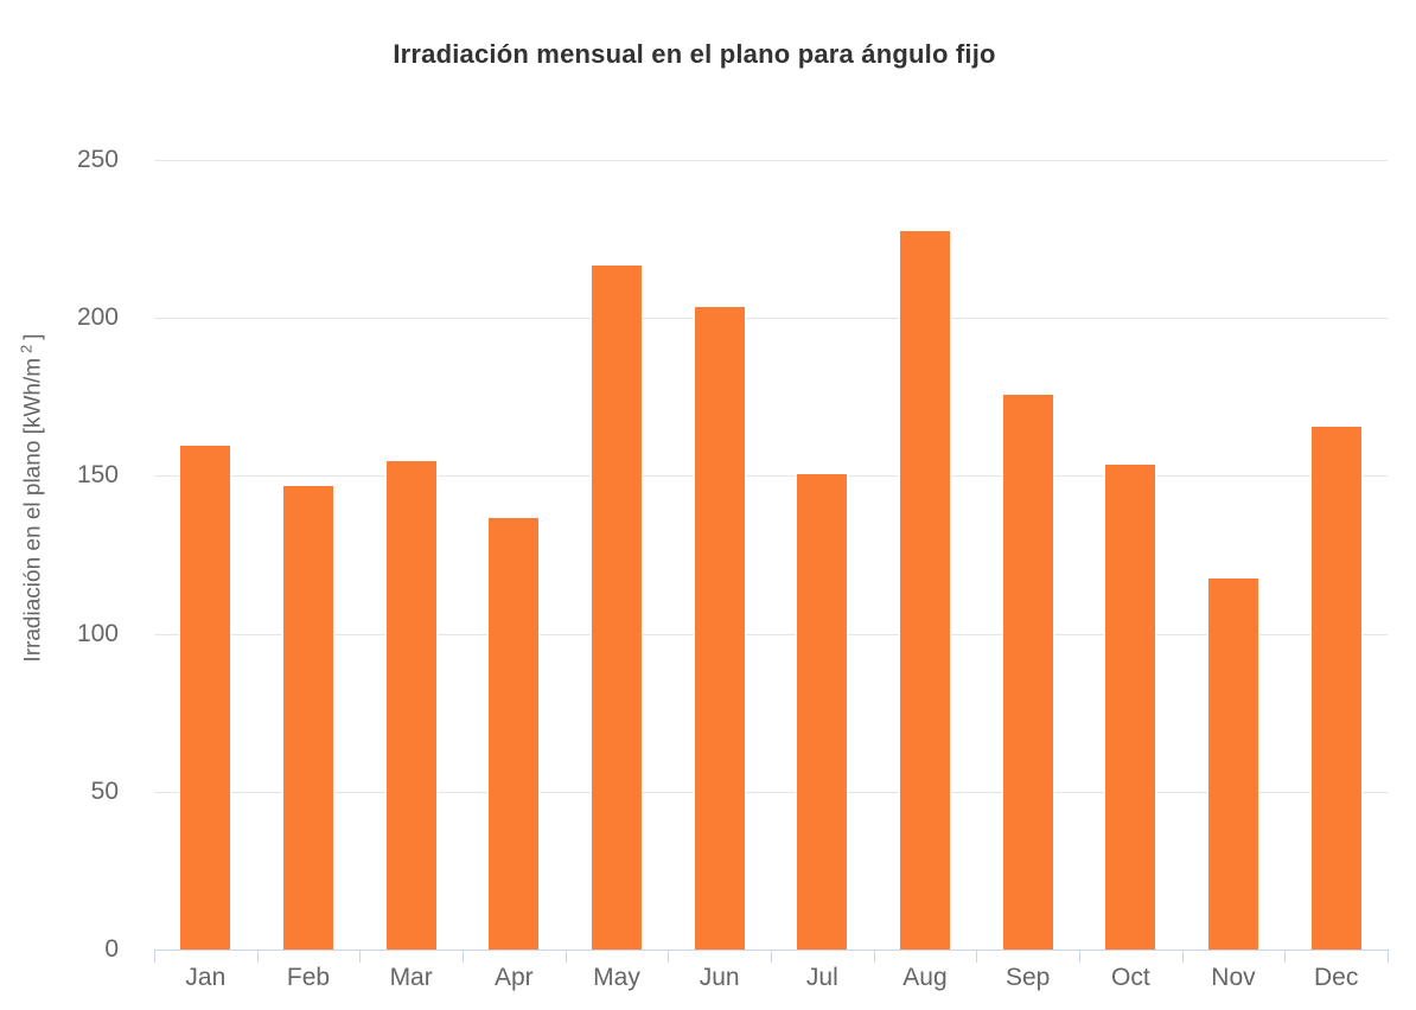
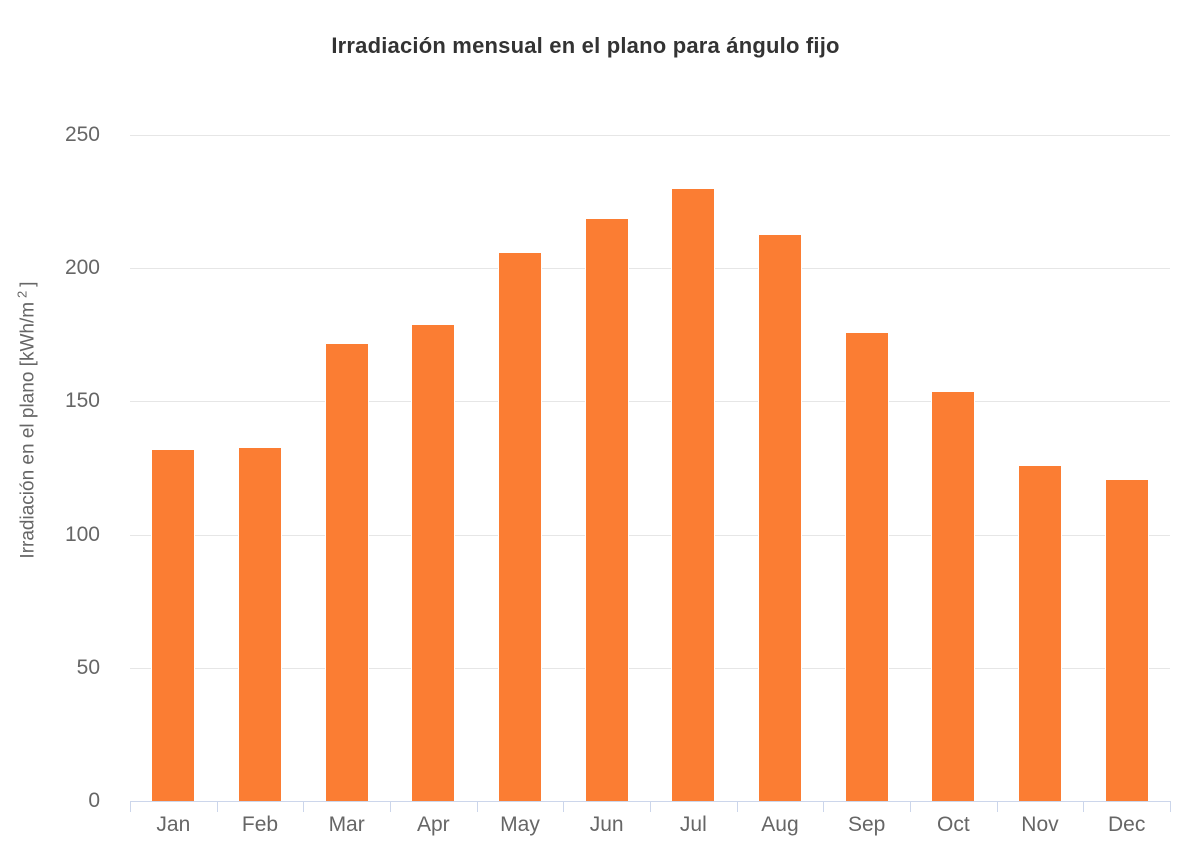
Jan: 160 -> 132
Feb: 147 -> 133
Mar: 155 -> 172
Apr: 137 -> 179
May: 217 -> 206
Jun: 204 -> 219
Jul: 151 -> 230
Aug: 228 -> 213
Nov: 118 -> 126
Dec: 166 -> 121
